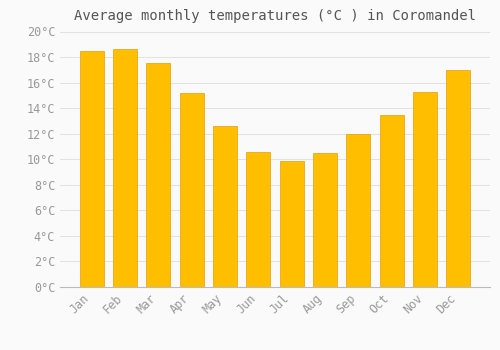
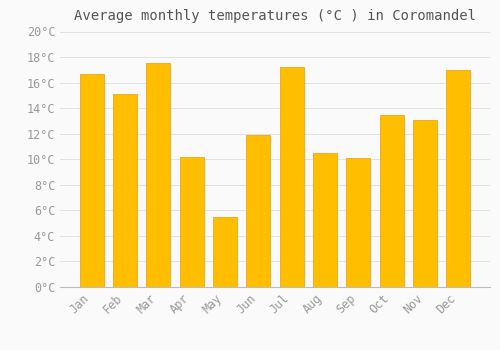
Jan: 18.5°C -> 16.7°C
Feb: 18.6°C -> 15.1°C
Apr: 15.2°C -> 10.2°C
May: 12.6°C -> 5.5°C
Jun: 10.6°C -> 11.9°C
Jul: 9.9°C -> 17.2°C
Sep: 12.0°C -> 10.1°C
Nov: 15.3°C -> 13.1°C
